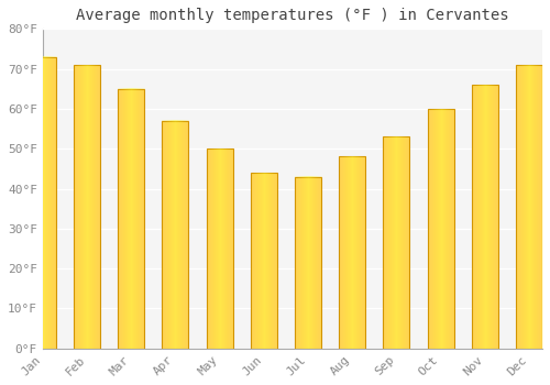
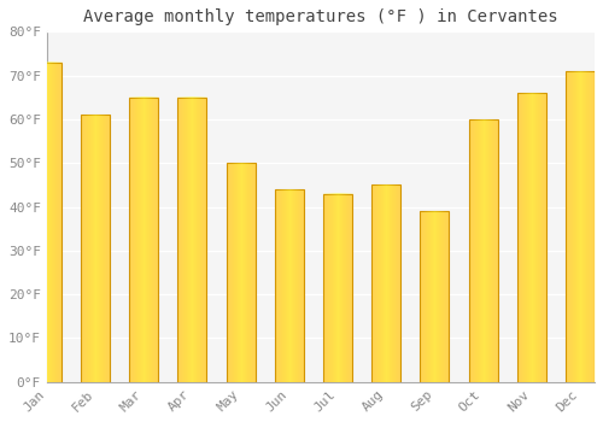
Feb: 71°F -> 61°F
Apr: 57°F -> 65°F
Aug: 48°F -> 45°F
Sep: 53°F -> 39°F
